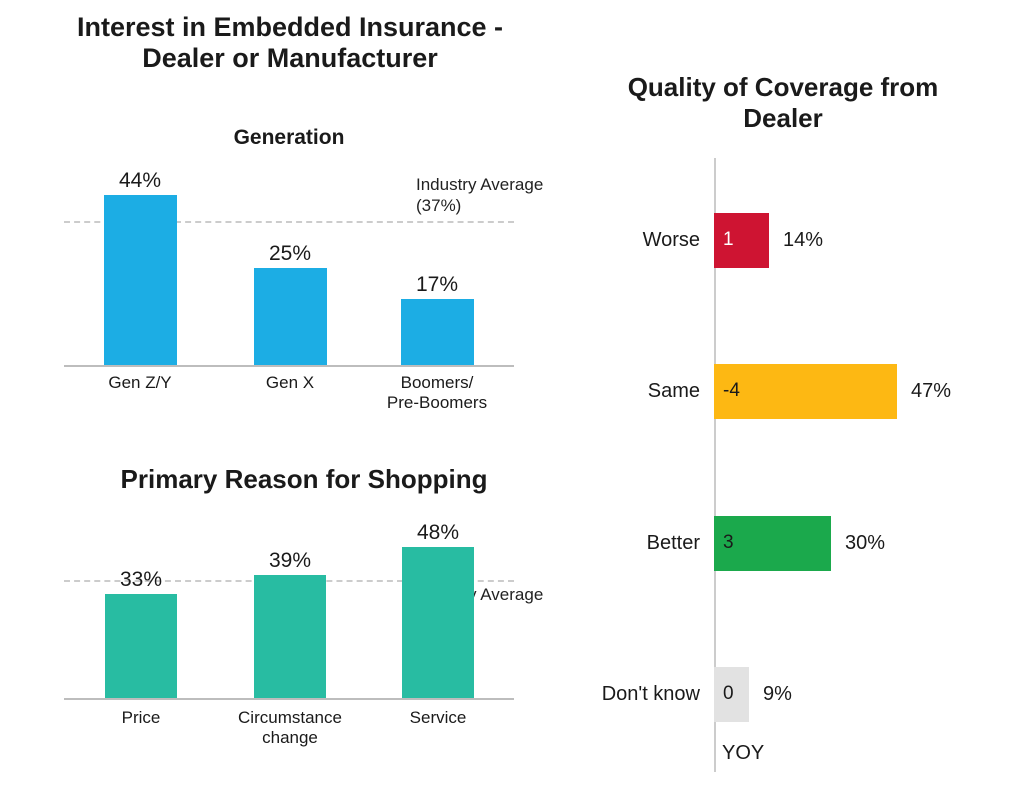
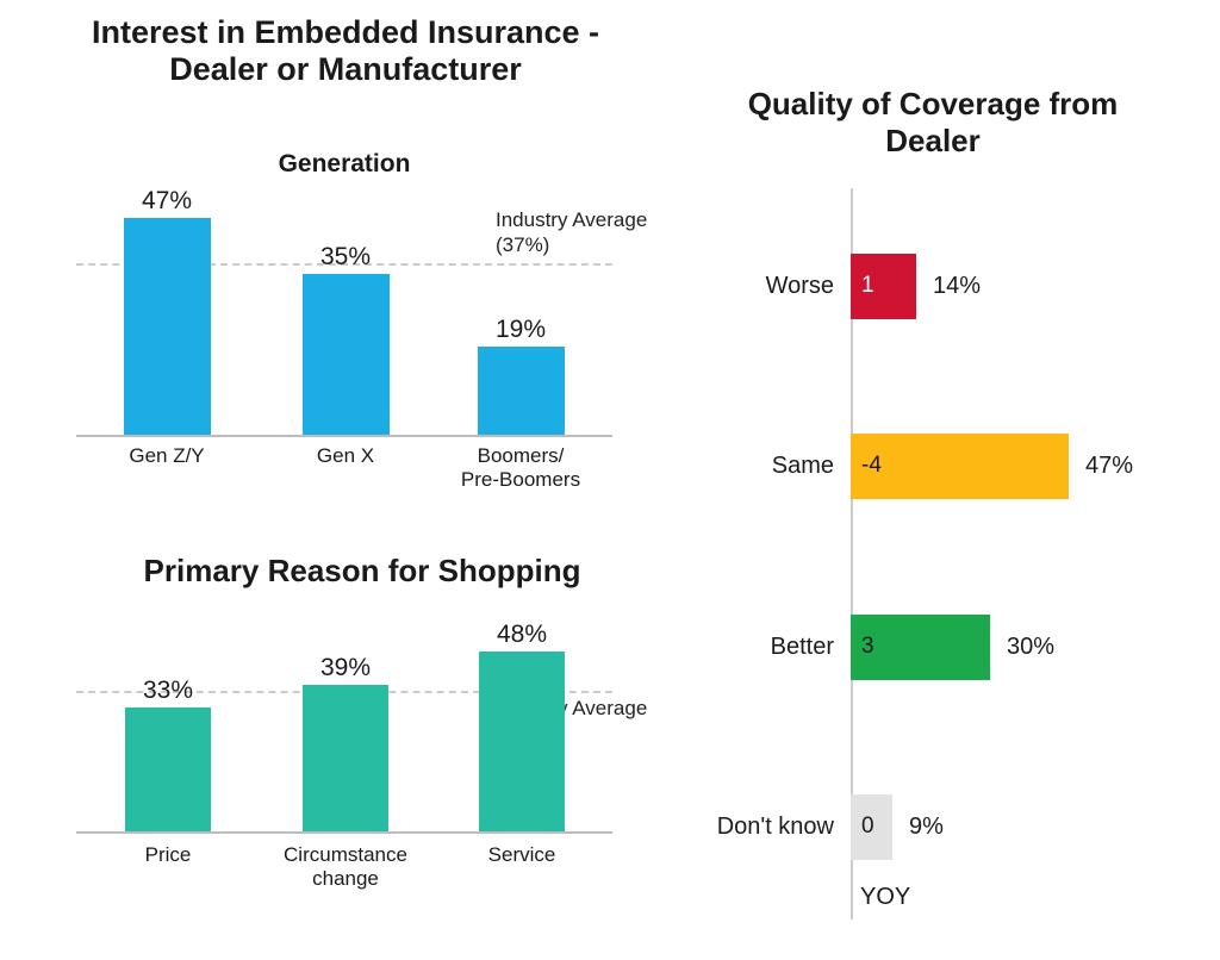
Interest in Embedded Insurance - Dealer or Manufacturer/Gen Z/Y: 44% -> 47%
Interest in Embedded Insurance - Dealer or Manufacturer/Gen X: 25% -> 35%
Interest in Embedded Insurance - Dealer or Manufacturer/Boomers/ Pre-Boomers: 17% -> 19%
